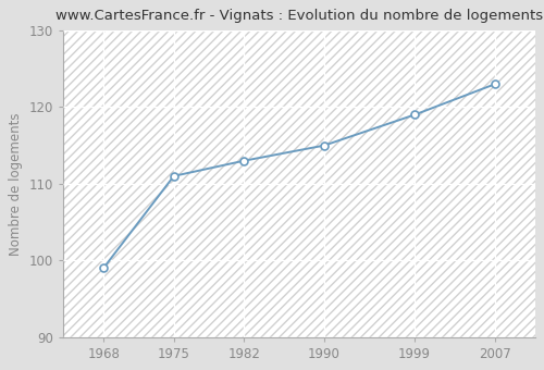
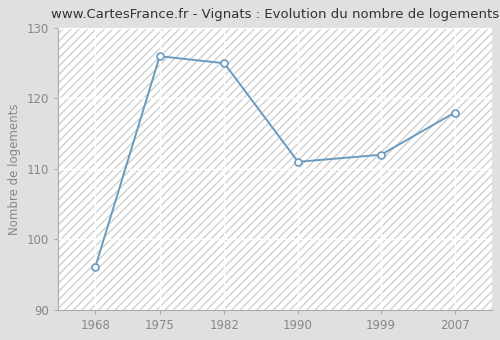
1968: 99 -> 96
1975: 111 -> 126
1982: 113 -> 125
1990: 115 -> 111
1999: 119 -> 112
2007: 123 -> 118
